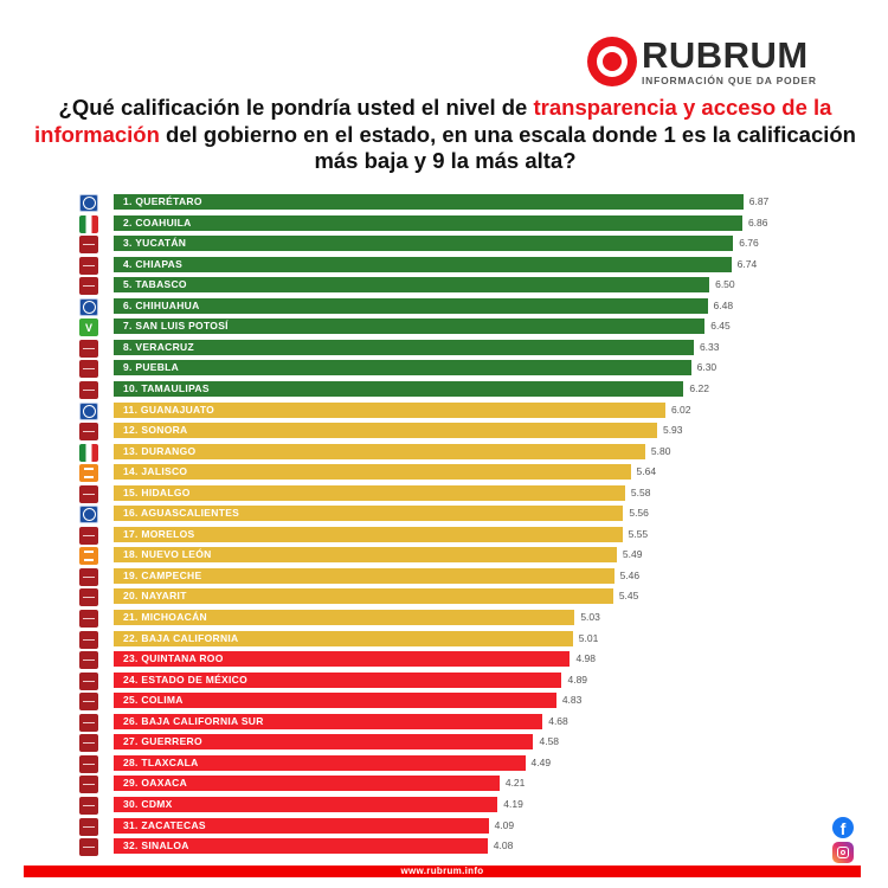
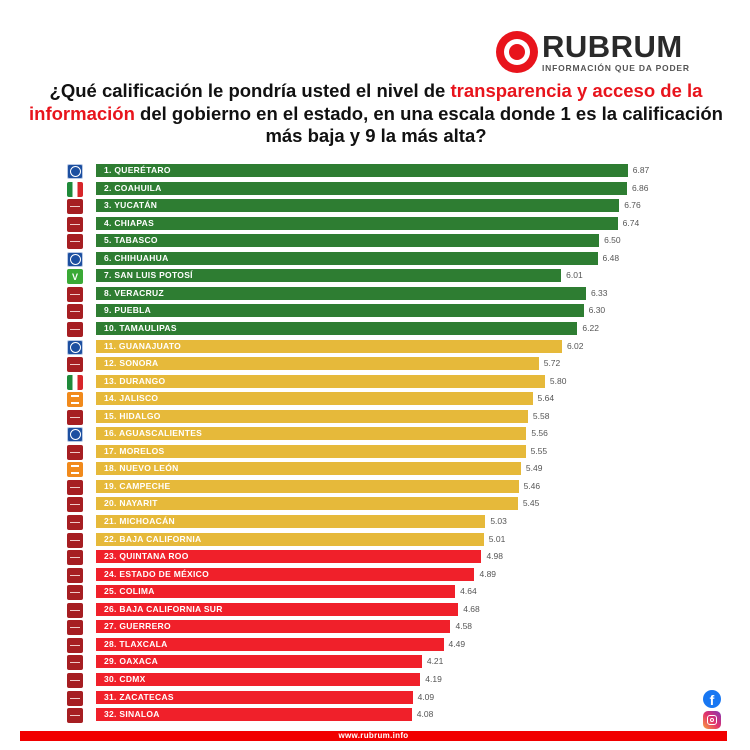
7. SAN LUIS POTOSÍ: 6.45 -> 6.01
12. SONORA: 5.93 -> 5.72
25. COLIMA: 4.83 -> 4.64
